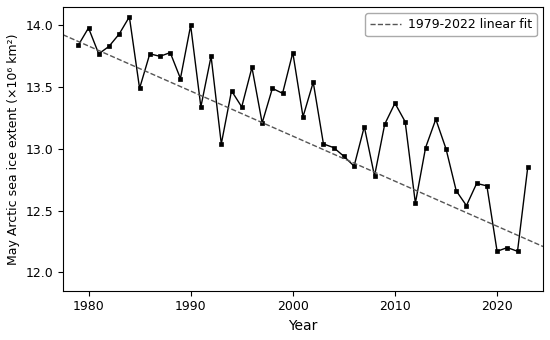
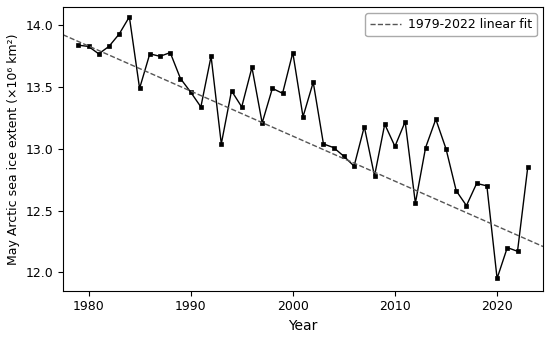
1980: 13.98 -> 13.83
1990: 14.00 -> 13.46
2010: 13.37 -> 13.02
2020: 12.17 -> 11.95
